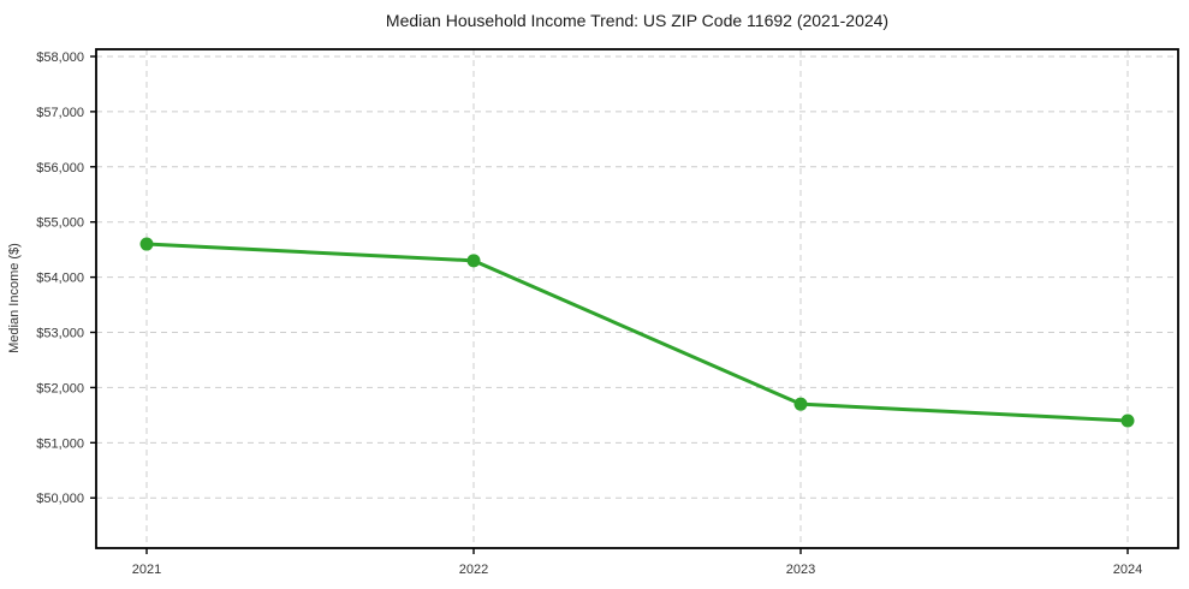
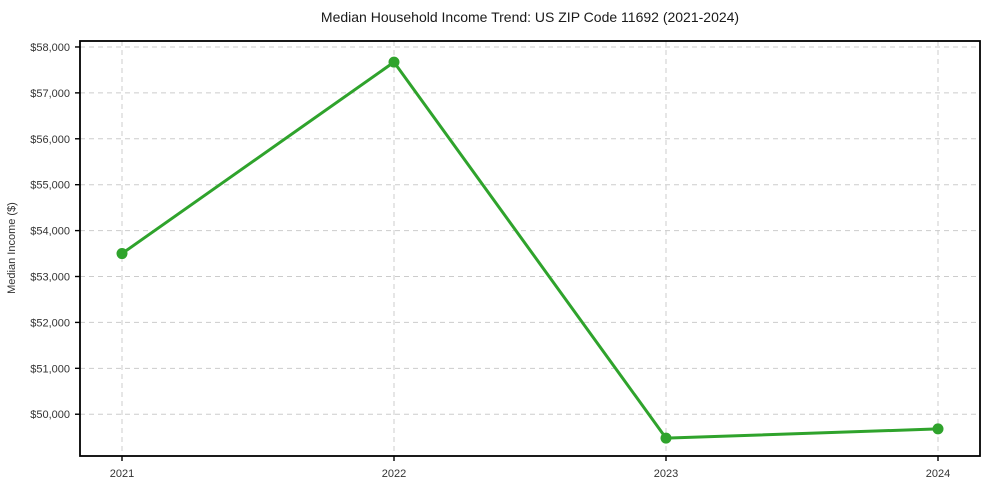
2021: $54600 -> $53500
2022: $54300 -> $57700
2023: $51700 -> $49500
2024: $51400 -> $49700
